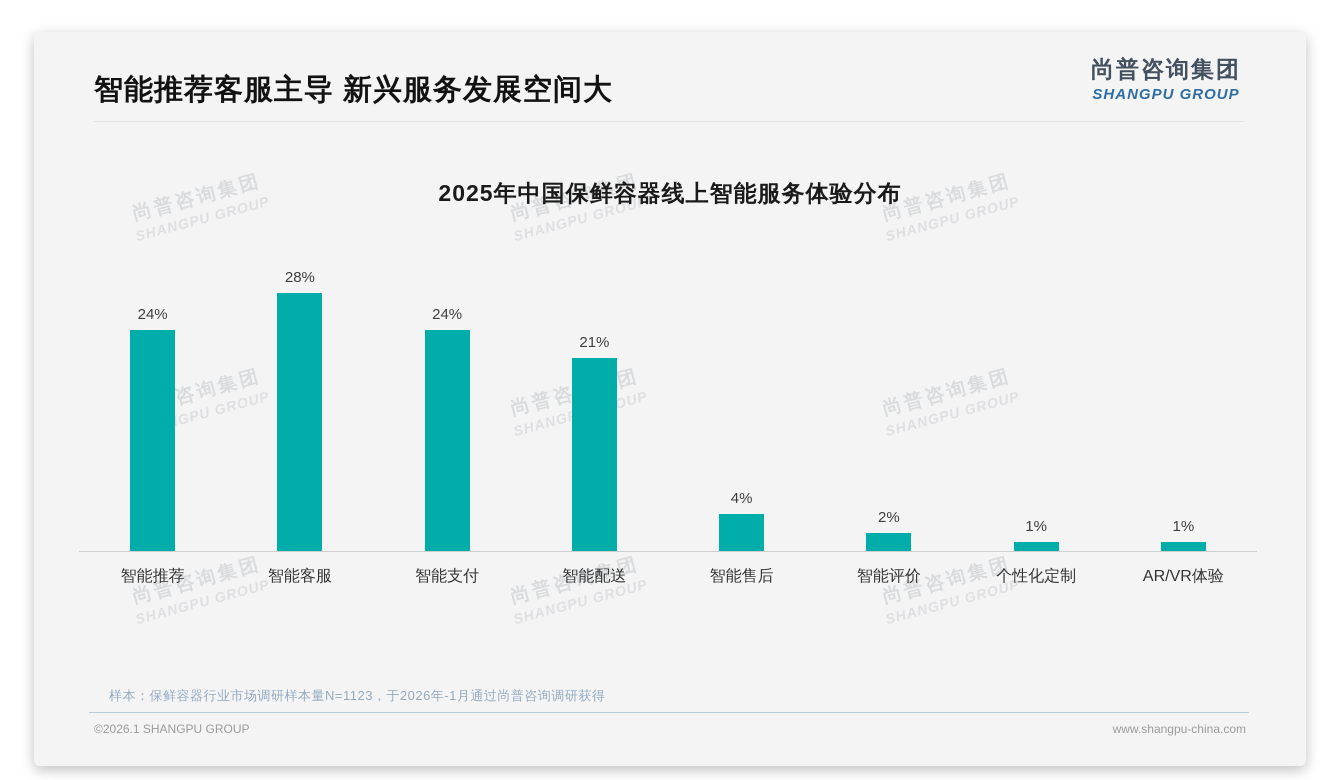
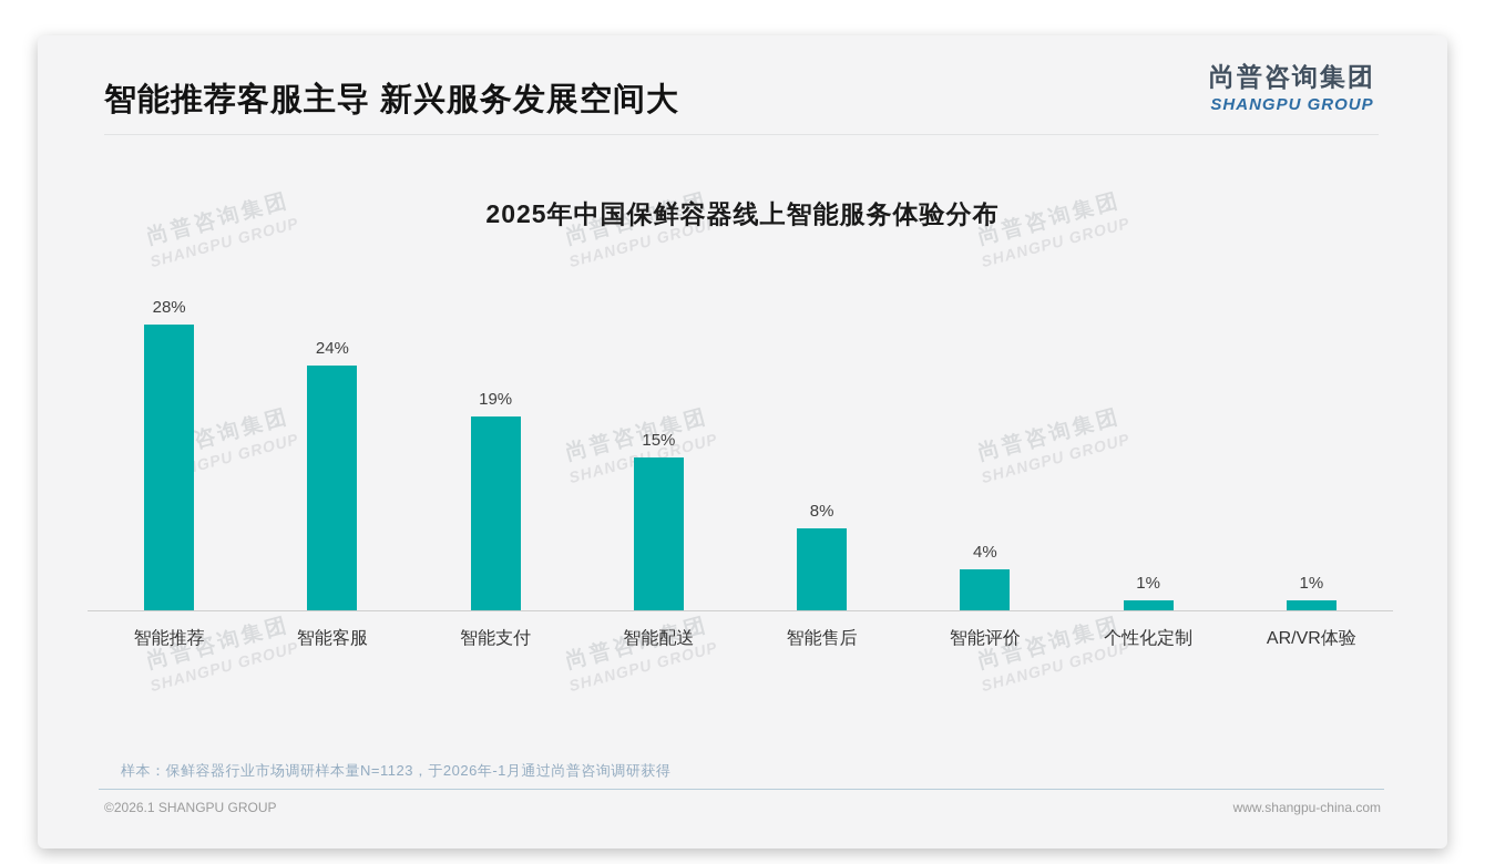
智能推荐: 24% -> 28%
智能客服: 28% -> 24%
智能支付: 24% -> 19%
智能配送: 21% -> 15%
智能售后: 4% -> 8%
智能评价: 2% -> 4%
